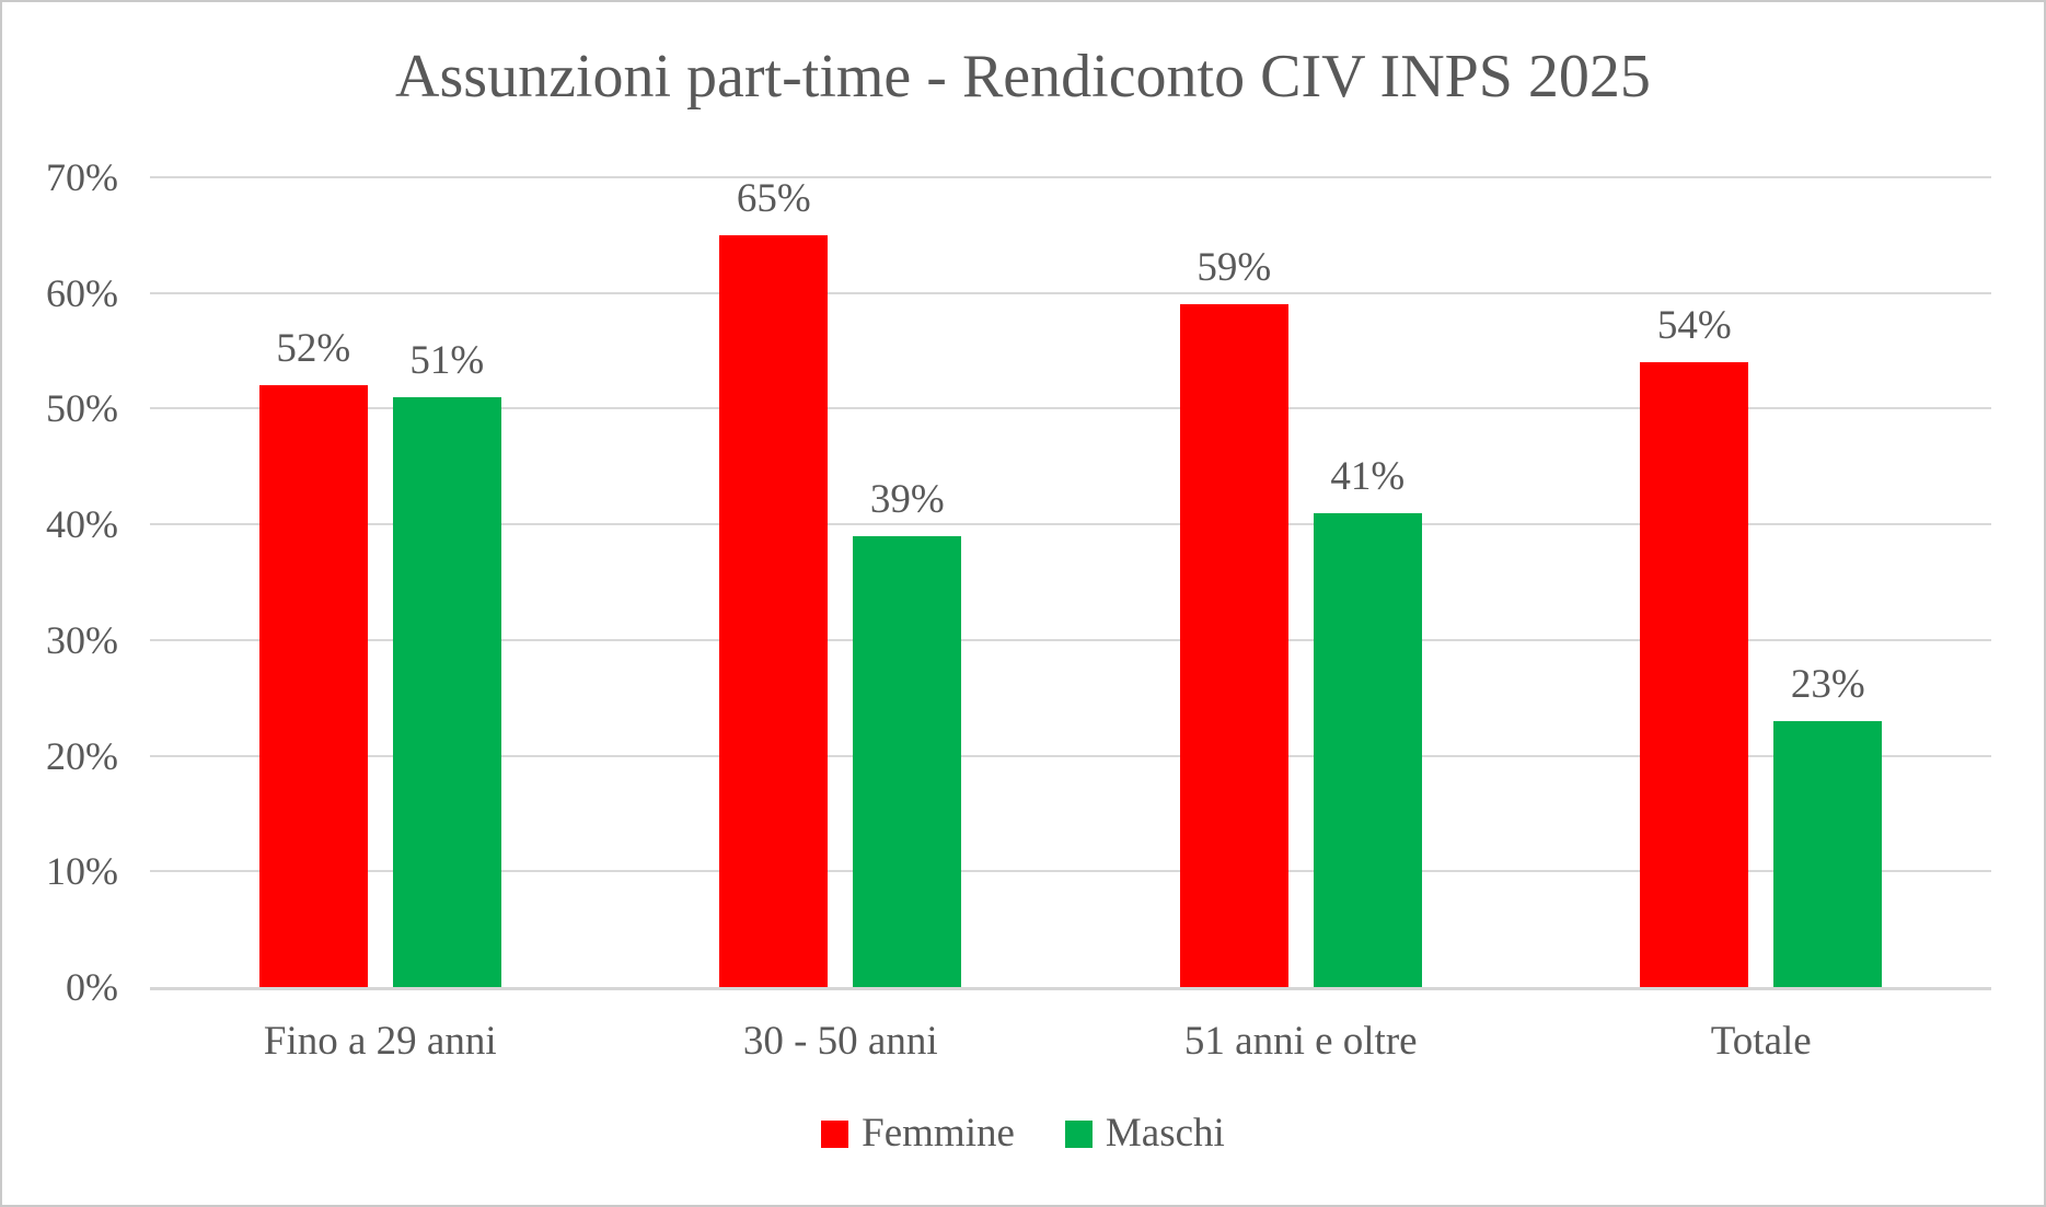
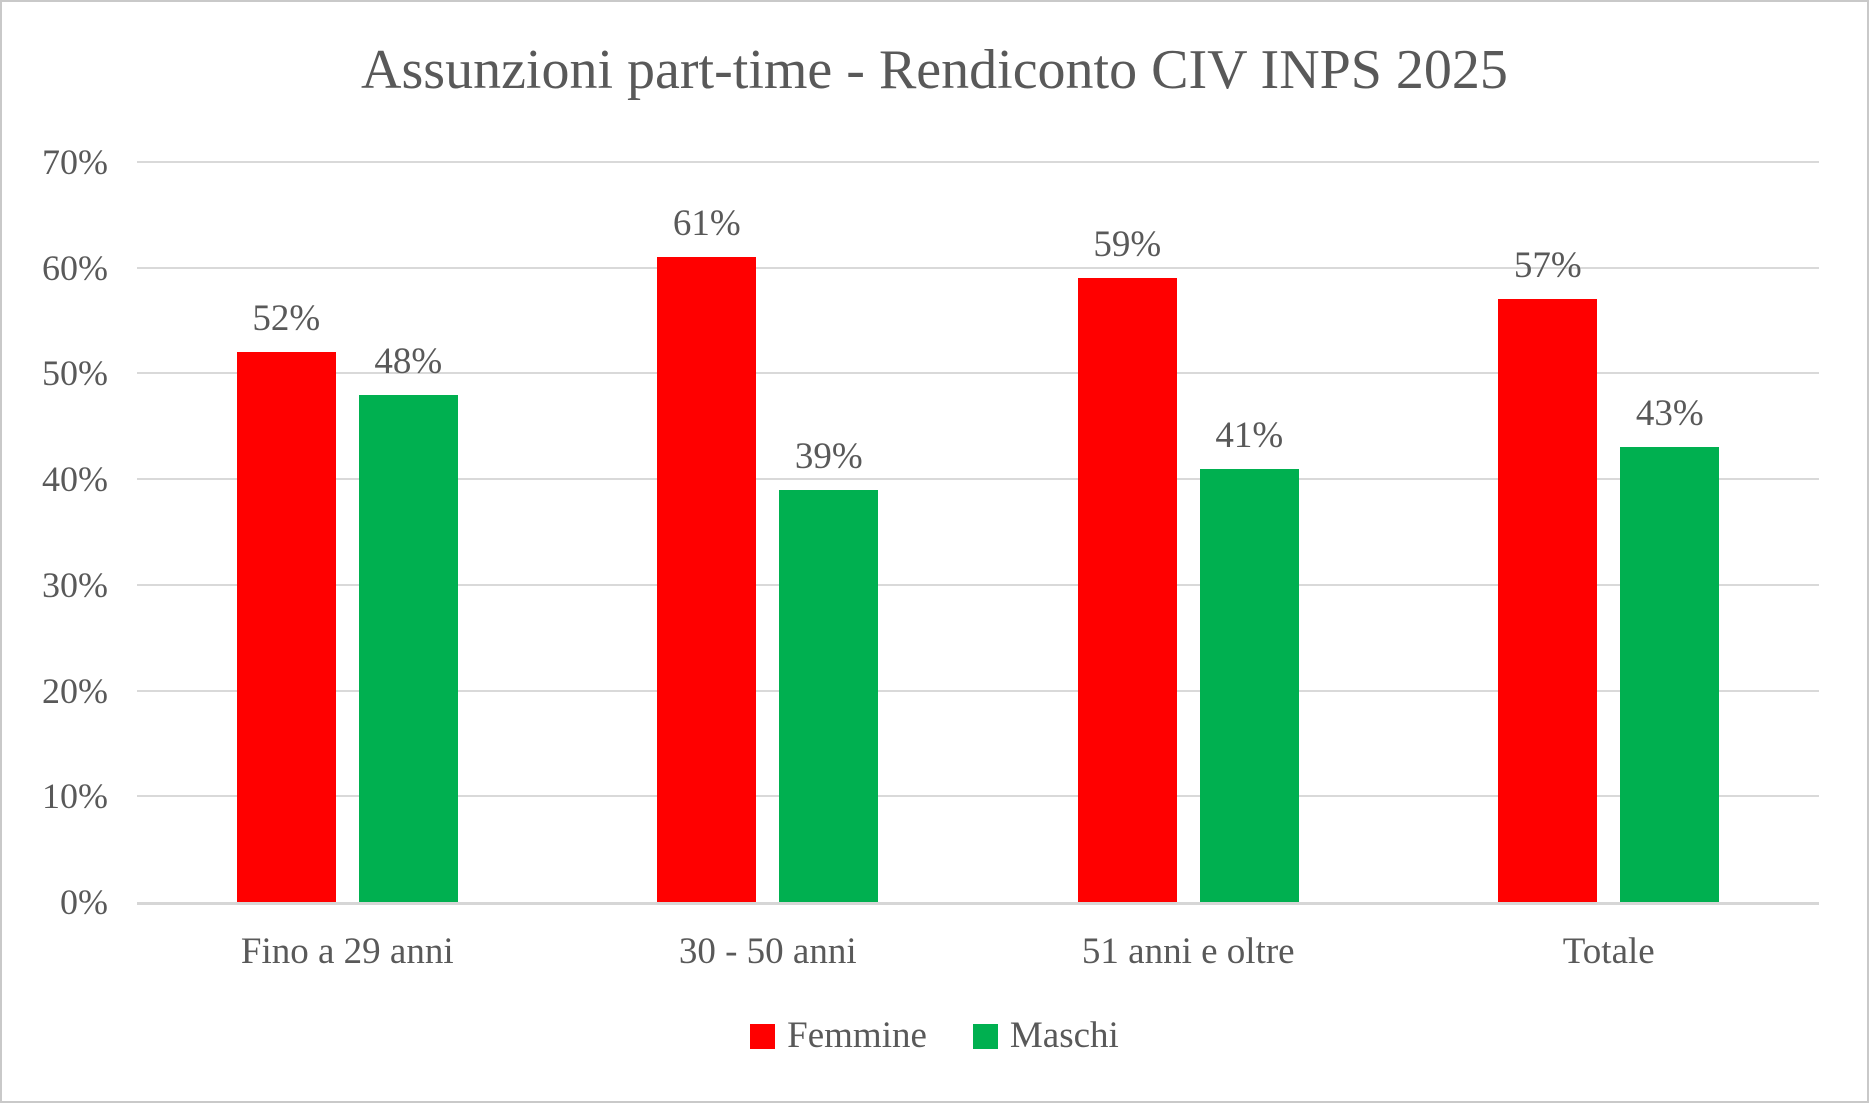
Maschi/Fino a 29 anni: 51% -> 48%
Femmine/30 - 50 anni: 65% -> 61%
Femmine/Totale: 54% -> 57%
Maschi/Totale: 23% -> 43%
